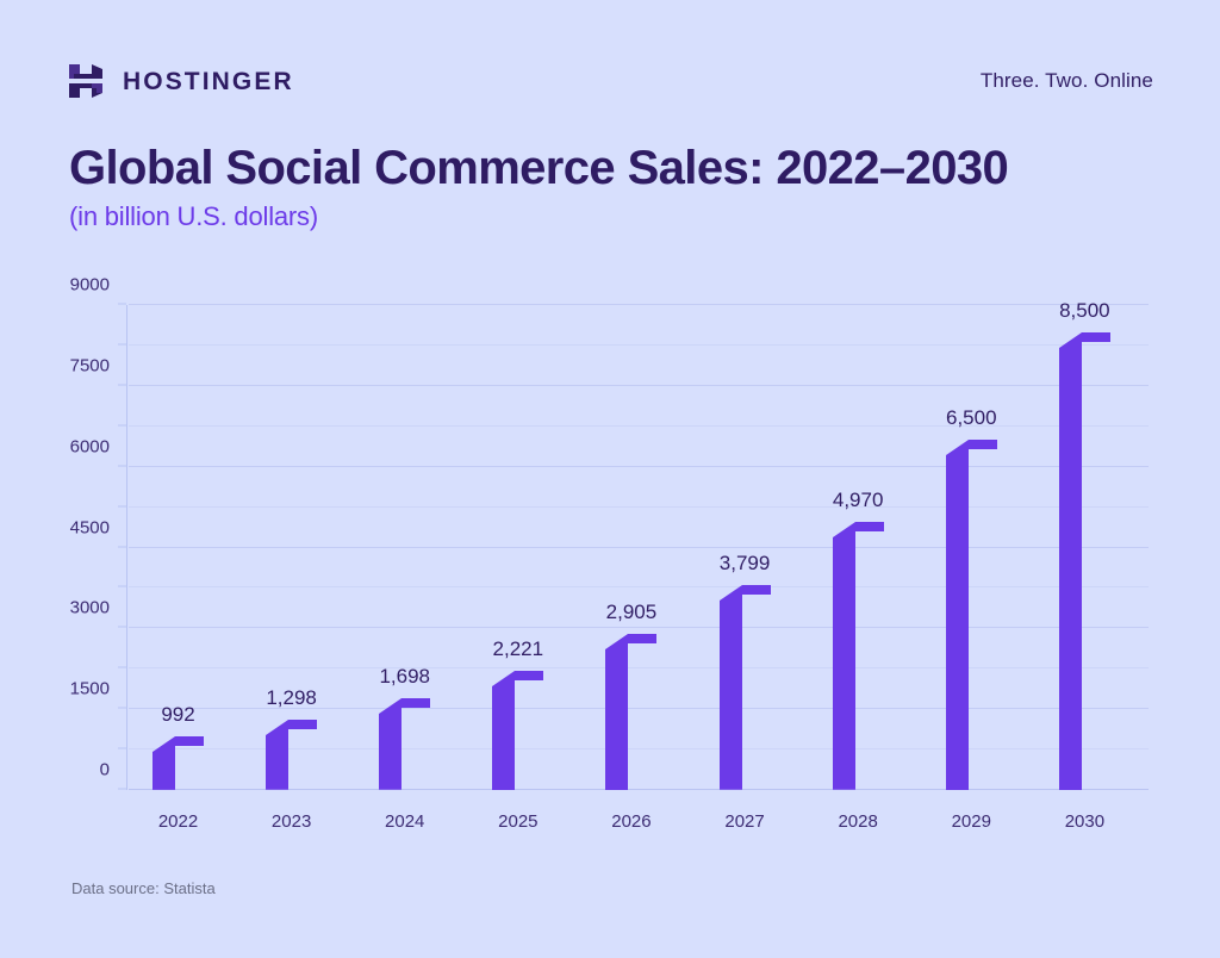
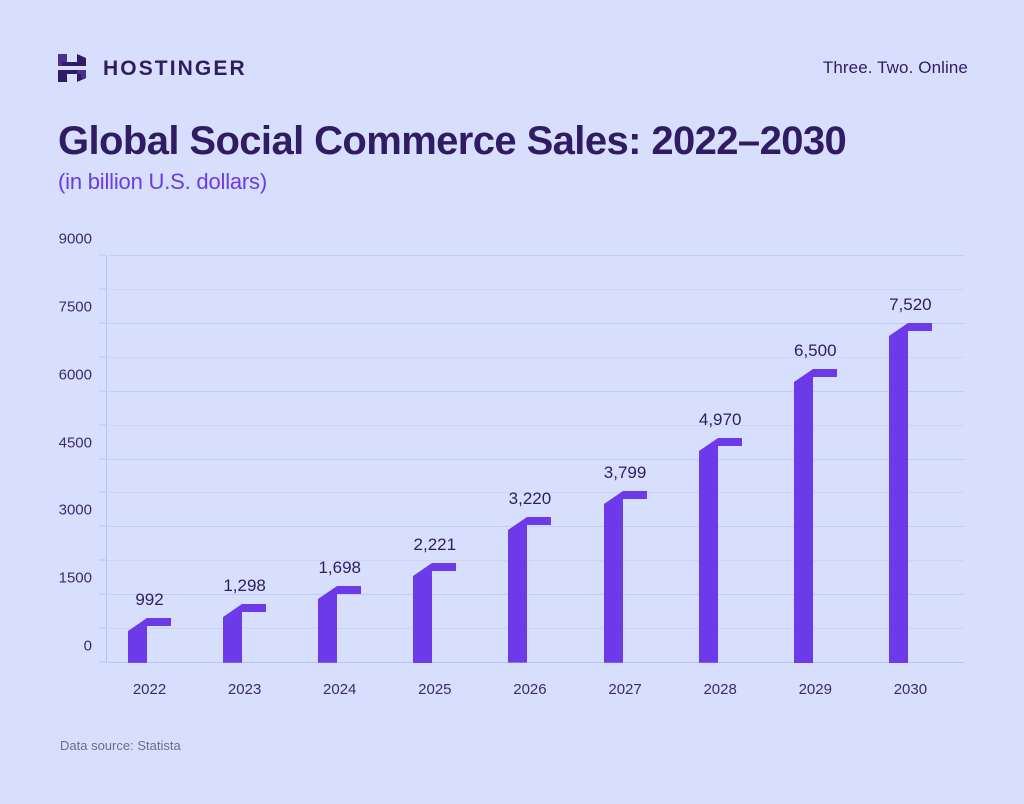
2026: 2,905 -> 3,220
2030: 8,500 -> 7,520
